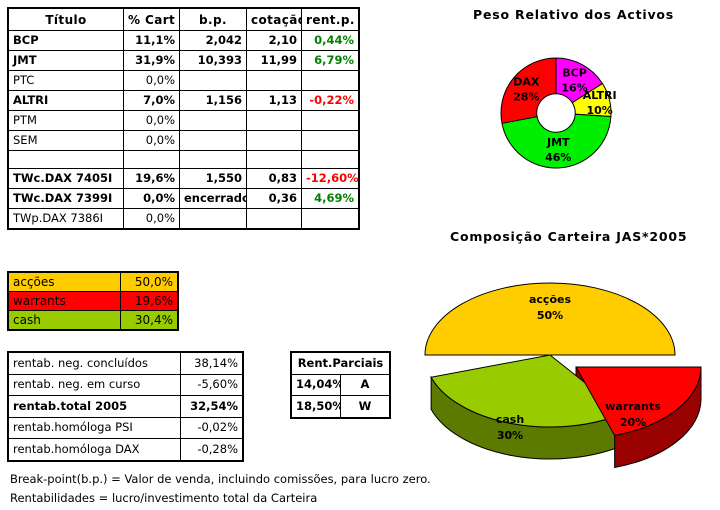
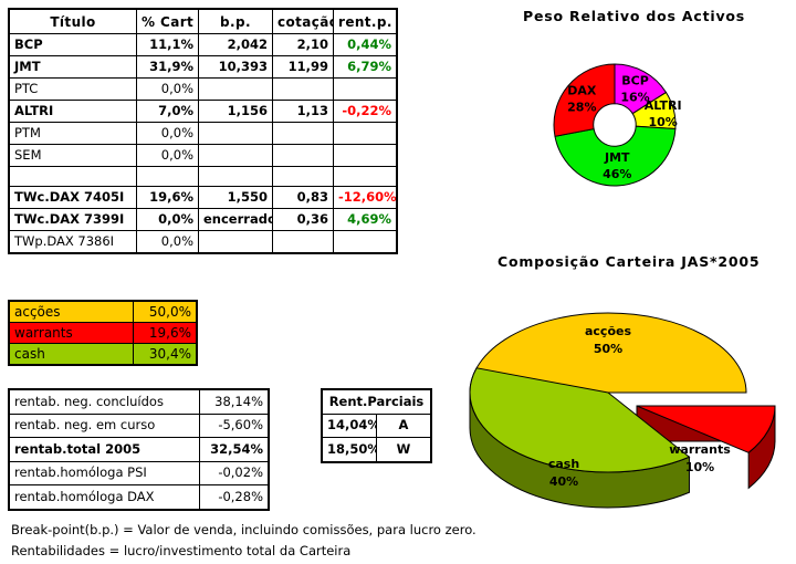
Composição Carteira JAS*2005/warrants: 20% -> 10%
Composição Carteira JAS*2005/cash: 30% -> 40%
